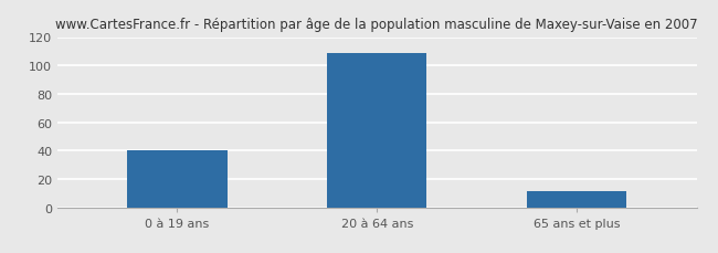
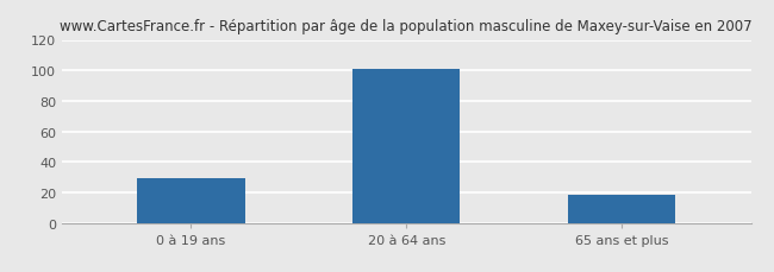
0 à 19 ans: 40 -> 29
20 à 64 ans: 109 -> 101
65 ans et plus: 11 -> 18
